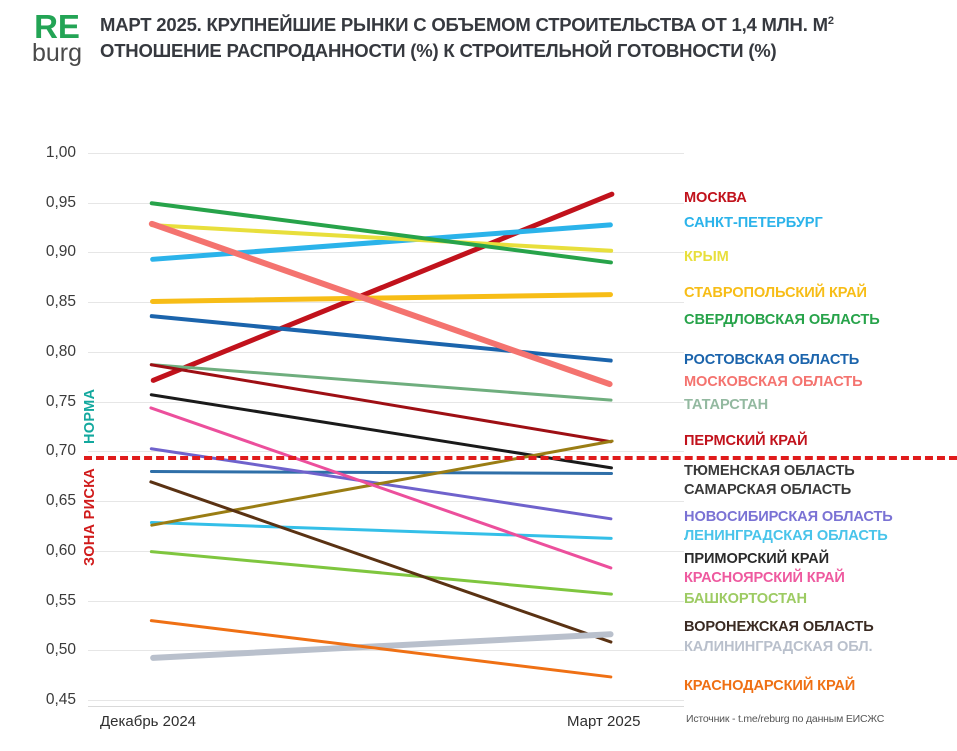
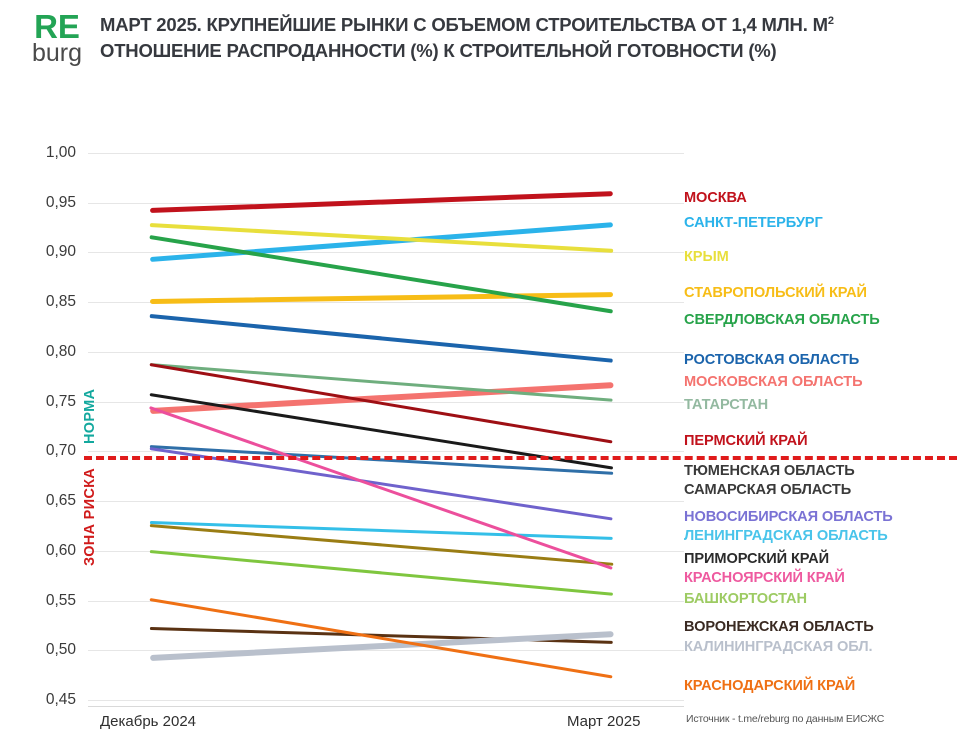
МОСКВА/Декабрь 2024: 0,77 -> 0,94
СВЕРДЛОВСКАЯ ОБЛАСТЬ/Декабрь 2024: 0,95 -> 0,92
МОСКОВСКАЯ ОБЛАСТЬ/Декабрь 2024: 0,93 -> 0,74
САМАРСКАЯ ОБЛАСТЬ/Декабрь 2024: 0,68 -> 0,70
ВОРОНЕЖСКАЯ ОБЛАСТЬ/Декабрь 2024: 0,67 -> 0,52
КРАСНОДАРСКИЙ КРАЙ/Декабрь 2024: 0,53 -> 0,55
СВЕРДЛОВСКАЯ ОБЛАСТЬ/Март 2025: 0,89 -> 0,84
ПРИМОРСКИЙ КРАЙ/Март 2025: 0,71 -> 0,59
